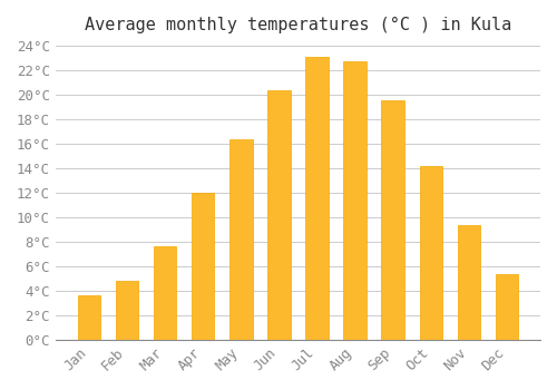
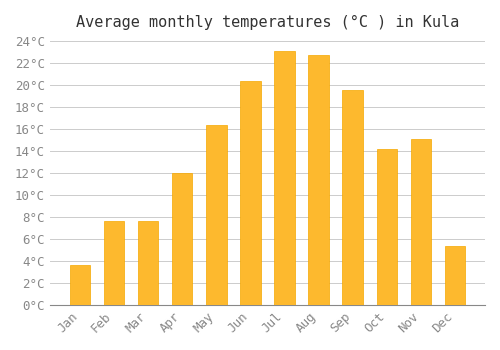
Feb: 4.8°C -> 7.6°C
Nov: 9.4°C -> 15.1°C
